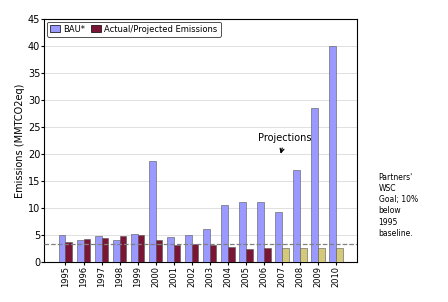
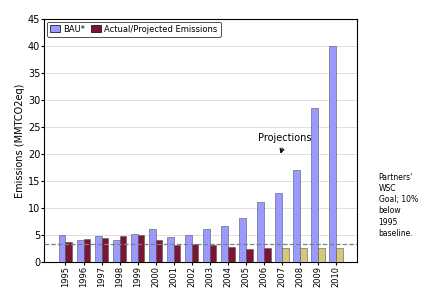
BAU*/2000: 18.6 -> 6.1
BAU*/2004: 10.6 -> 6.7
BAU*/2005: 11.0 -> 8.1
BAU*/2007: 9.2 -> 12.7
